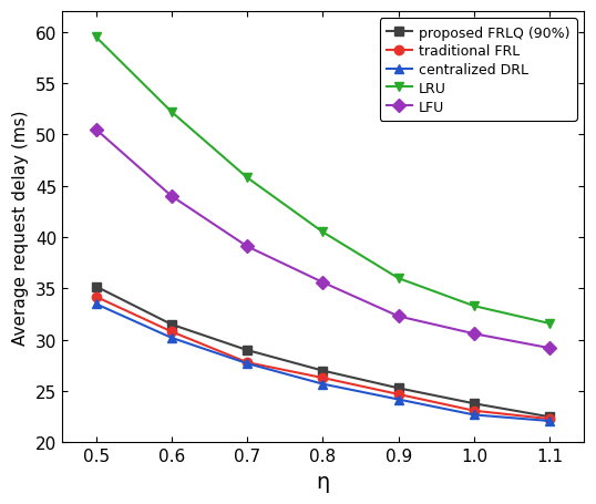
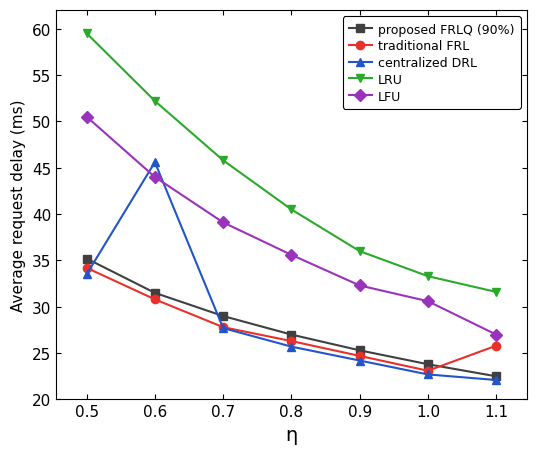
centralized DRL/0.6: 30.2 -> 45.6
traditional FRL/1.1: 22.3 -> 25.8
LFU/1.1: 29.2 -> 27.0
